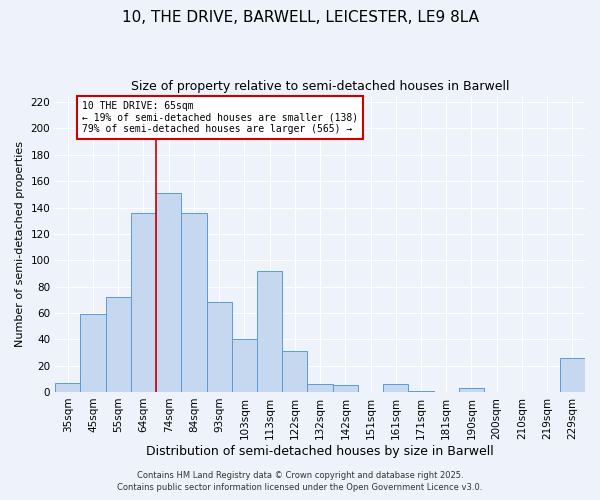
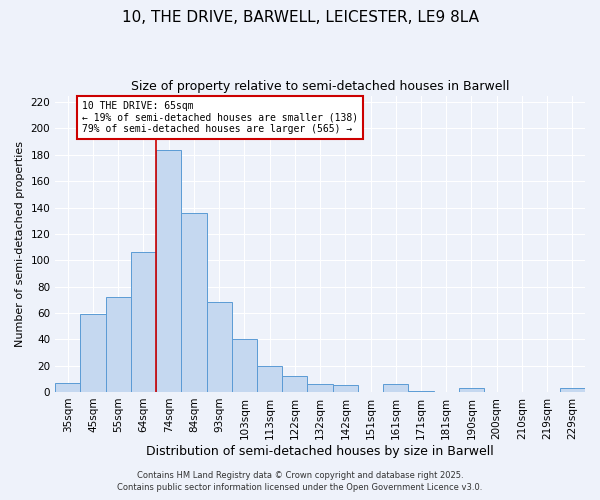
64sqm: 136 -> 106
74sqm: 151 -> 184
113sqm: 92 -> 20
122sqm: 31 -> 12
229sqm: 26 -> 3
